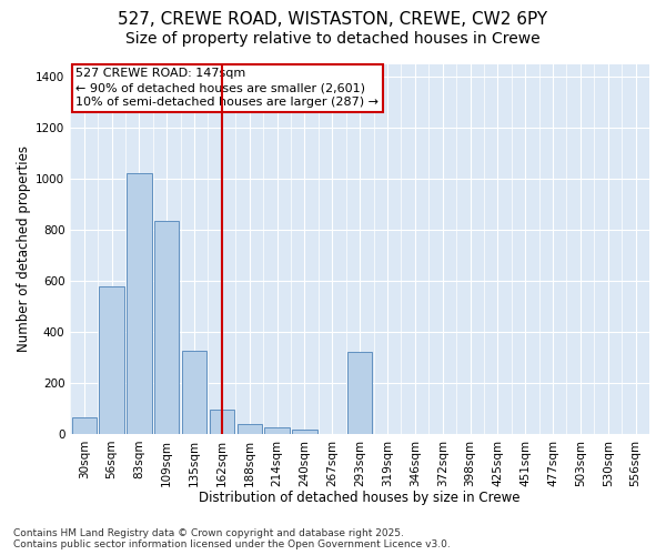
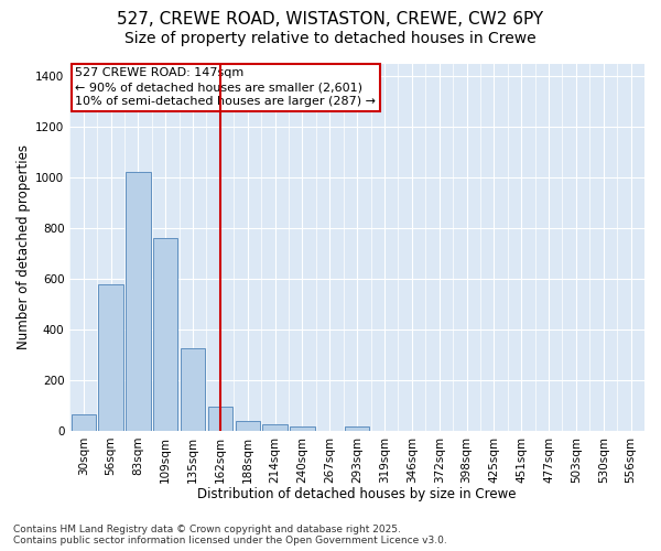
109sqm: 835 -> 760
293sqm: 320 -> 15
